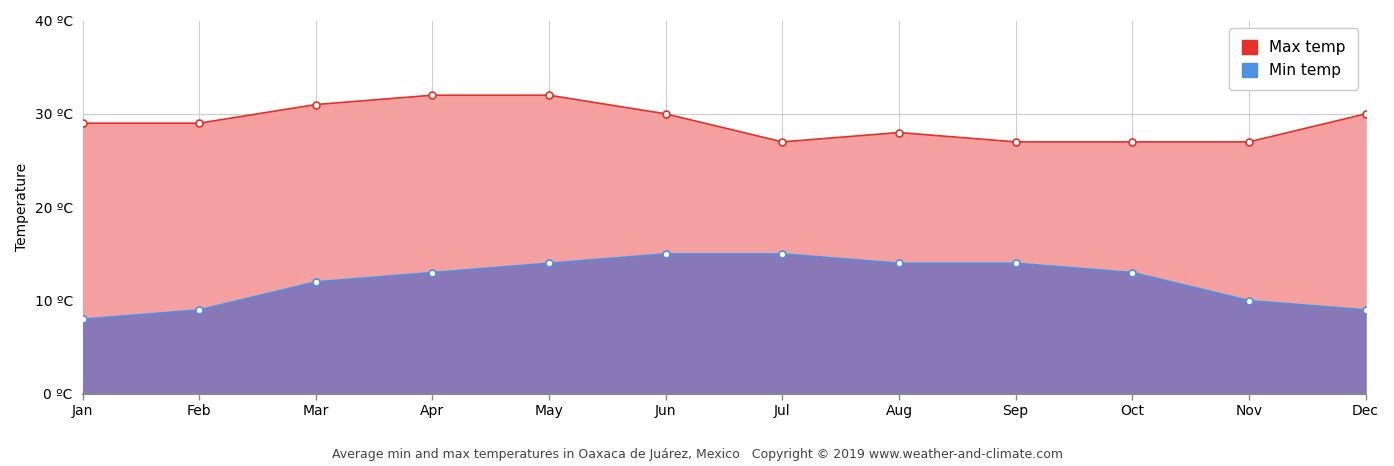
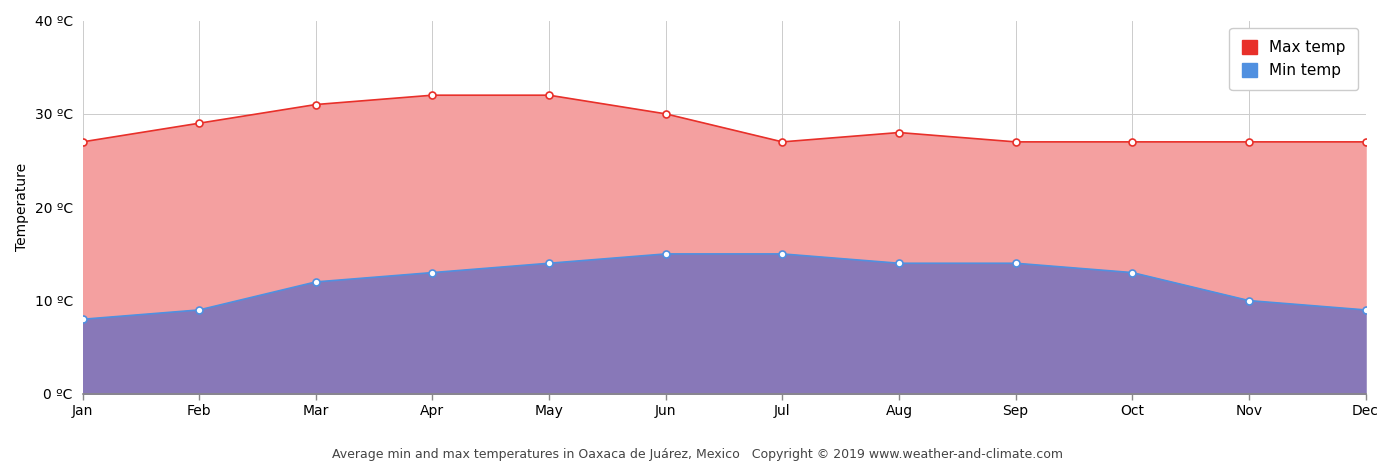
Max temp/Jan: 29 ºC -> 27 ºC
Max temp/Dec: 30 ºC -> 27 ºC
